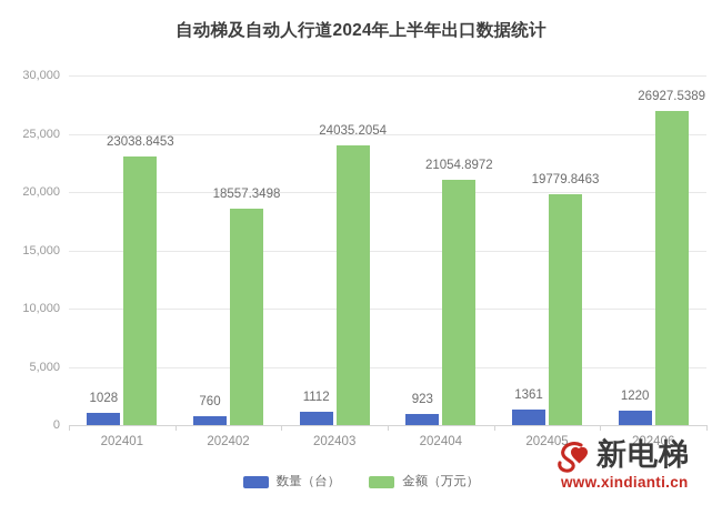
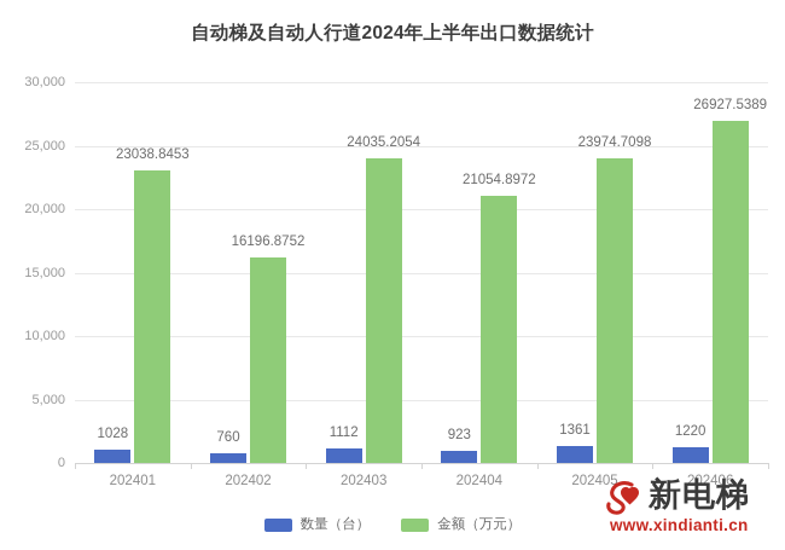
金额（万元）/202402: 18557.3498 -> 16196.8752
金额（万元）/202405: 19779.8463 -> 23974.7098
